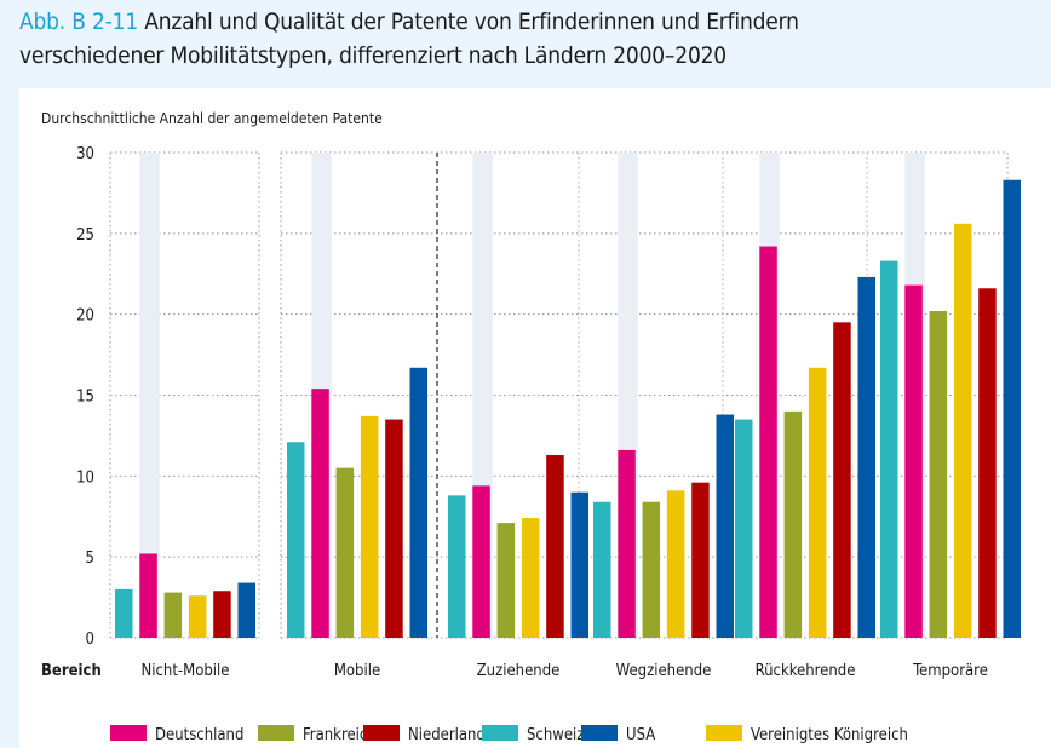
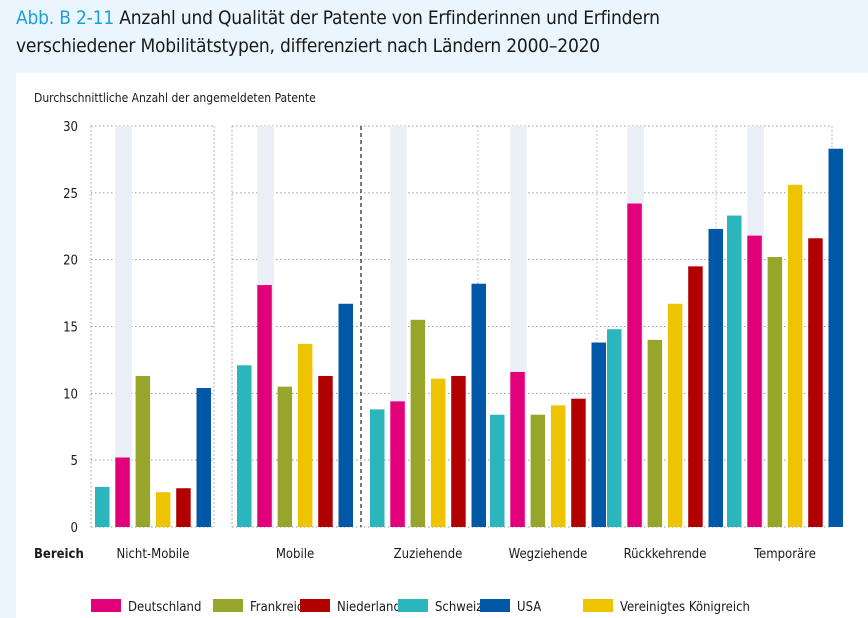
Frankreich/Nicht-Mobile: 2.8 -> 11.3
USA/Nicht-Mobile: 3.4 -> 10.4
Deutschland/Mobile: 15.4 -> 18.1
Niederlande/Mobile: 13.5 -> 11.3
Frankreich/Zuziehende: 7.1 -> 15.5
Vereinigtes Königreich/Zuziehende: 7.4 -> 11.1
USA/Zuziehende: 9.0 -> 18.2
Schweiz/Rückkehrende: 13.5 -> 14.8
